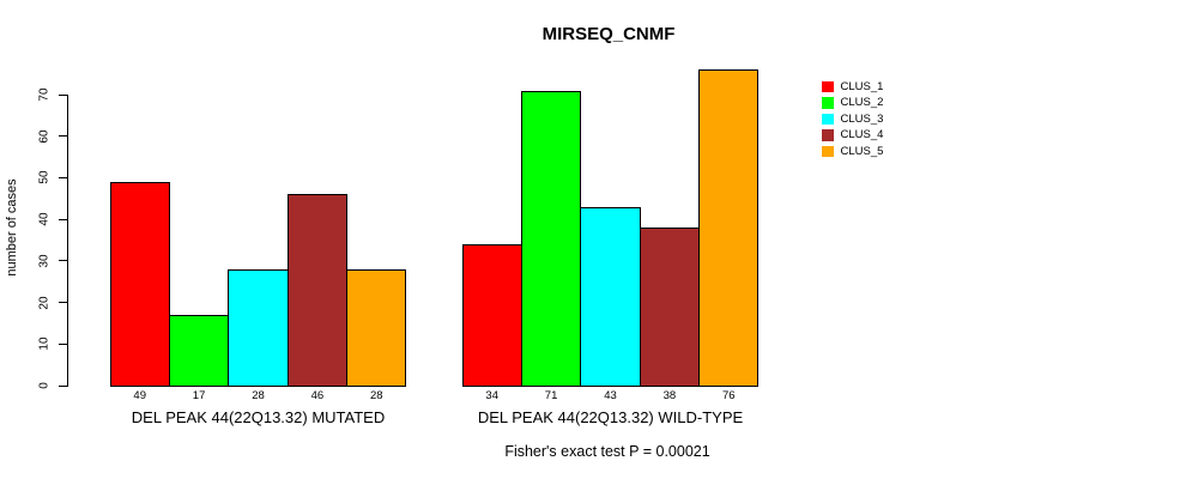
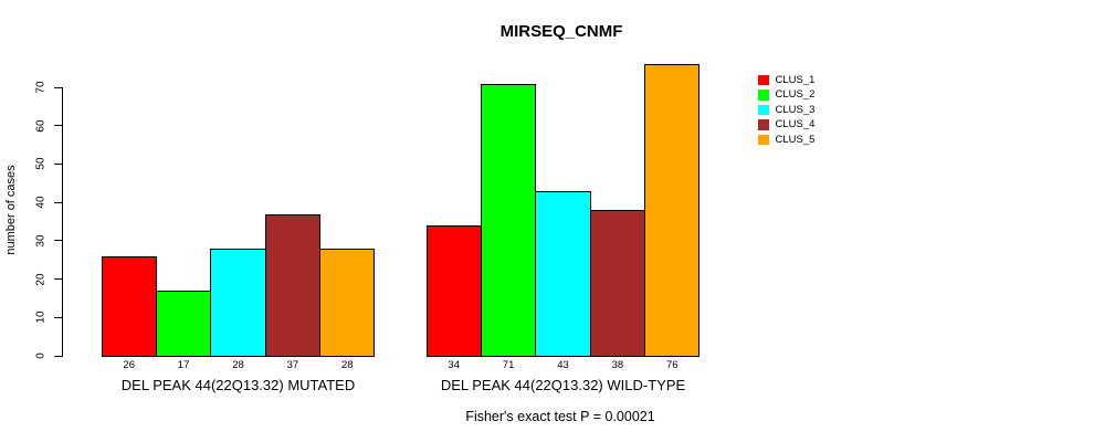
CLUS_1/DEL PEAK 44(22Q13.32) MUTATED: 49 -> 26
CLUS_4/DEL PEAK 44(22Q13.32) MUTATED: 46 -> 37
